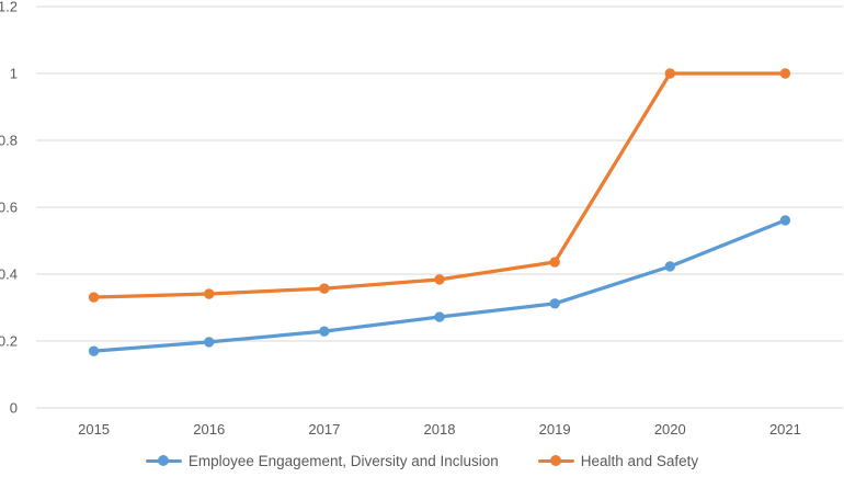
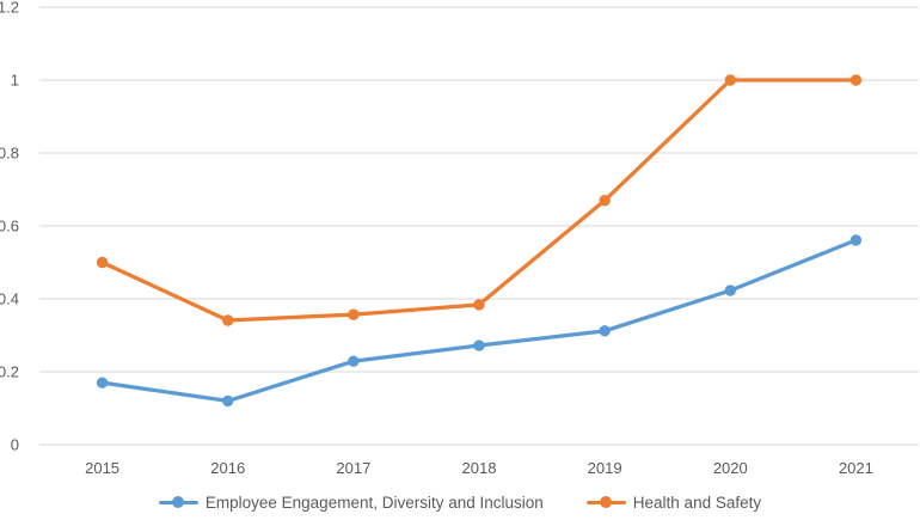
Health and Safety/2015: 0.33 -> 0.50
Employee Engagement, Diversity and Inclusion/2016: 0.20 -> 0.12
Health and Safety/2019: 0.44 -> 0.67
